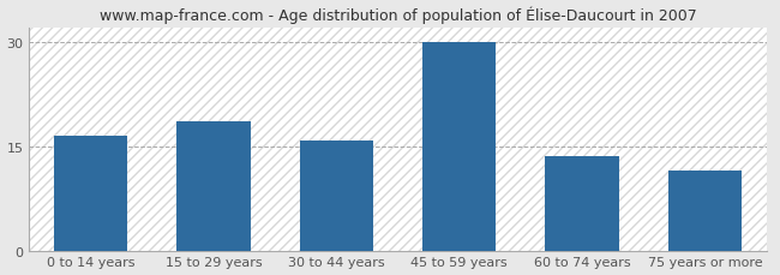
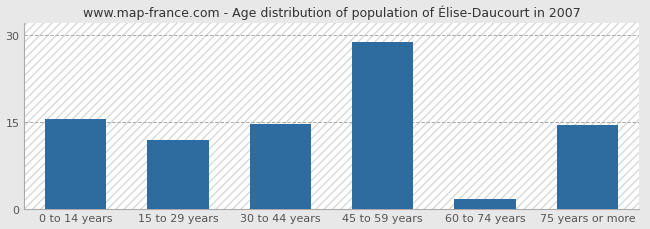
0 to 14 years: 16.5 -> 15.4
15 to 29 years: 18.5 -> 11.8
30 to 44 years: 15.8 -> 14.6
45 to 59 years: 30.0 -> 28.8
60 to 74 years: 13.5 -> 1.6
75 years or more: 11.5 -> 14.4
